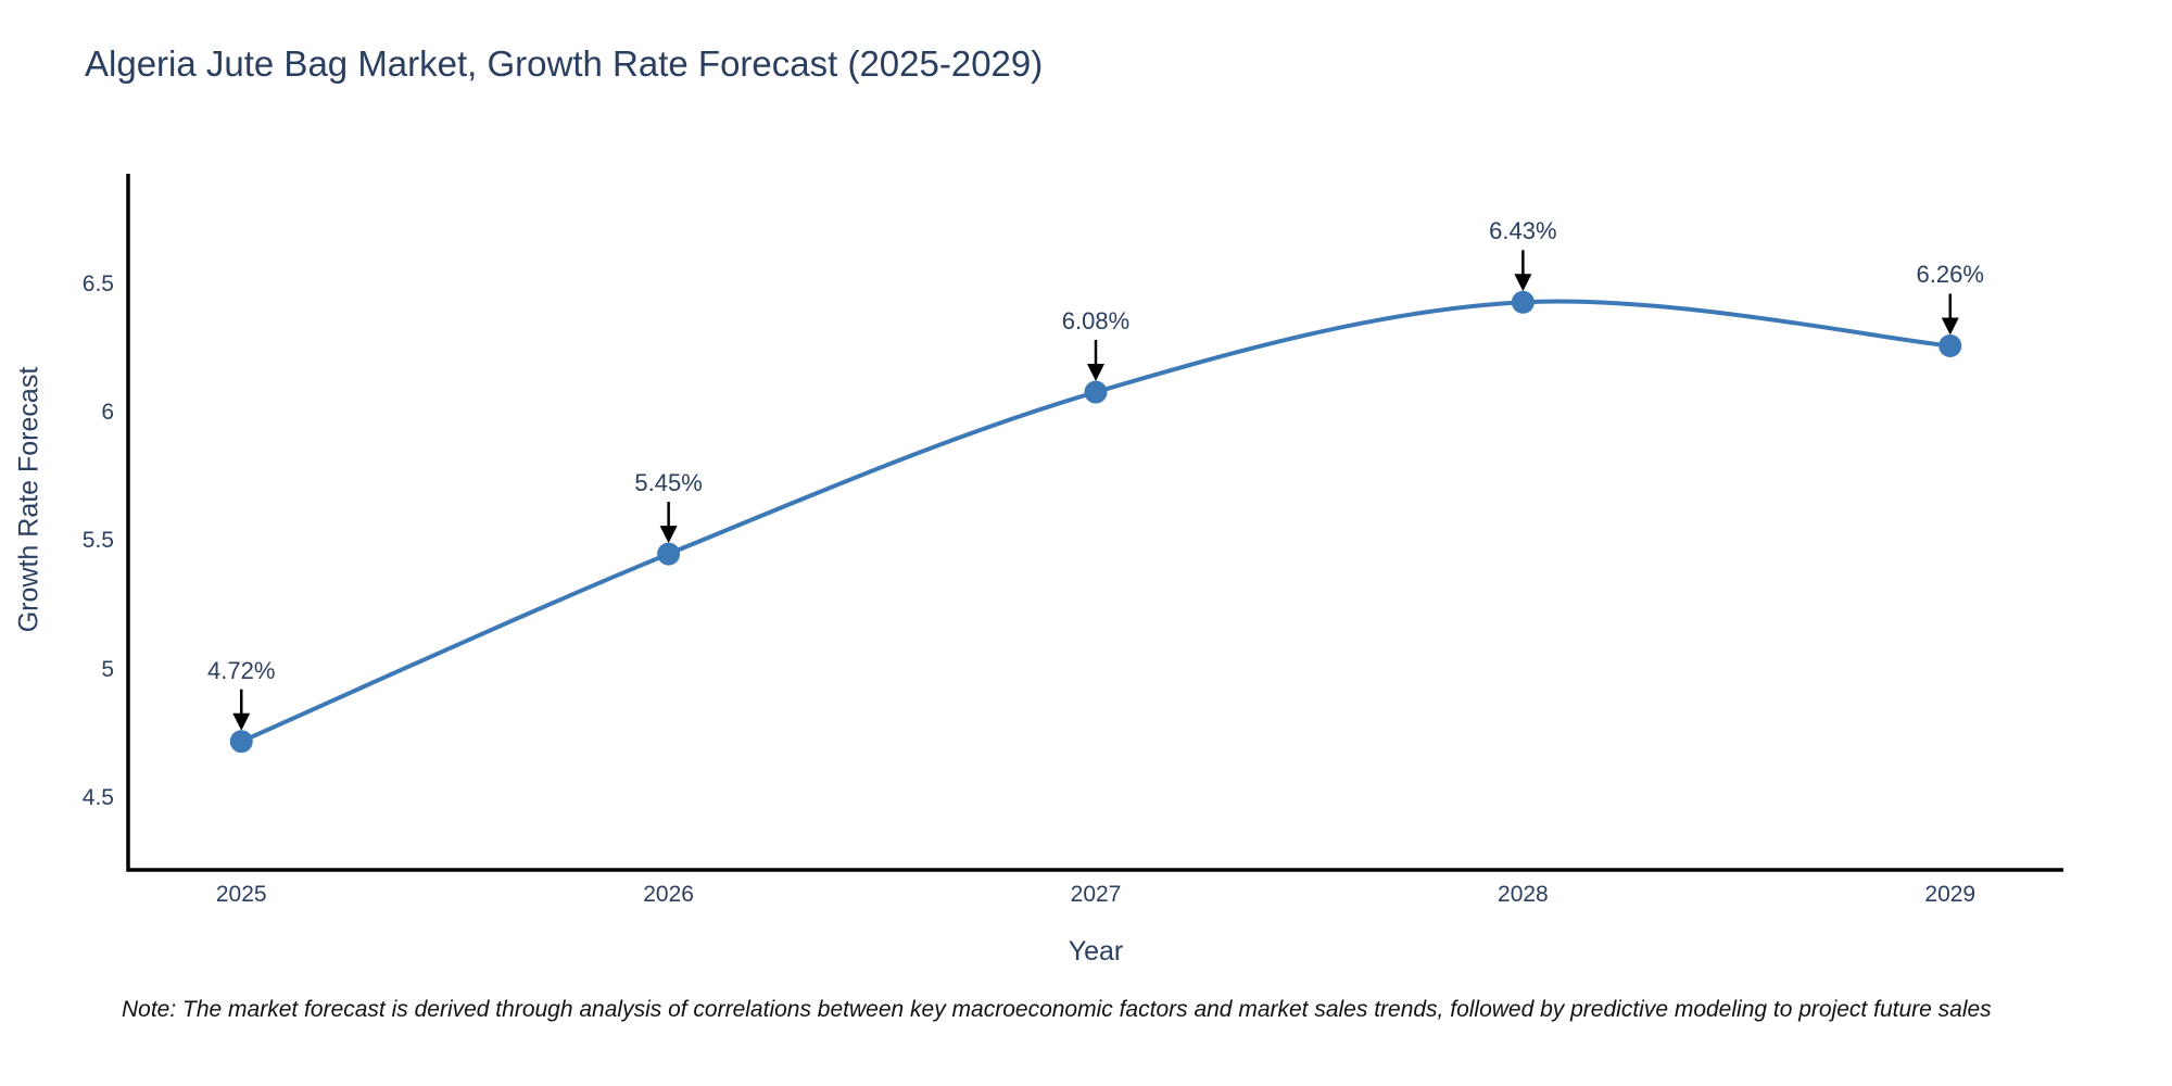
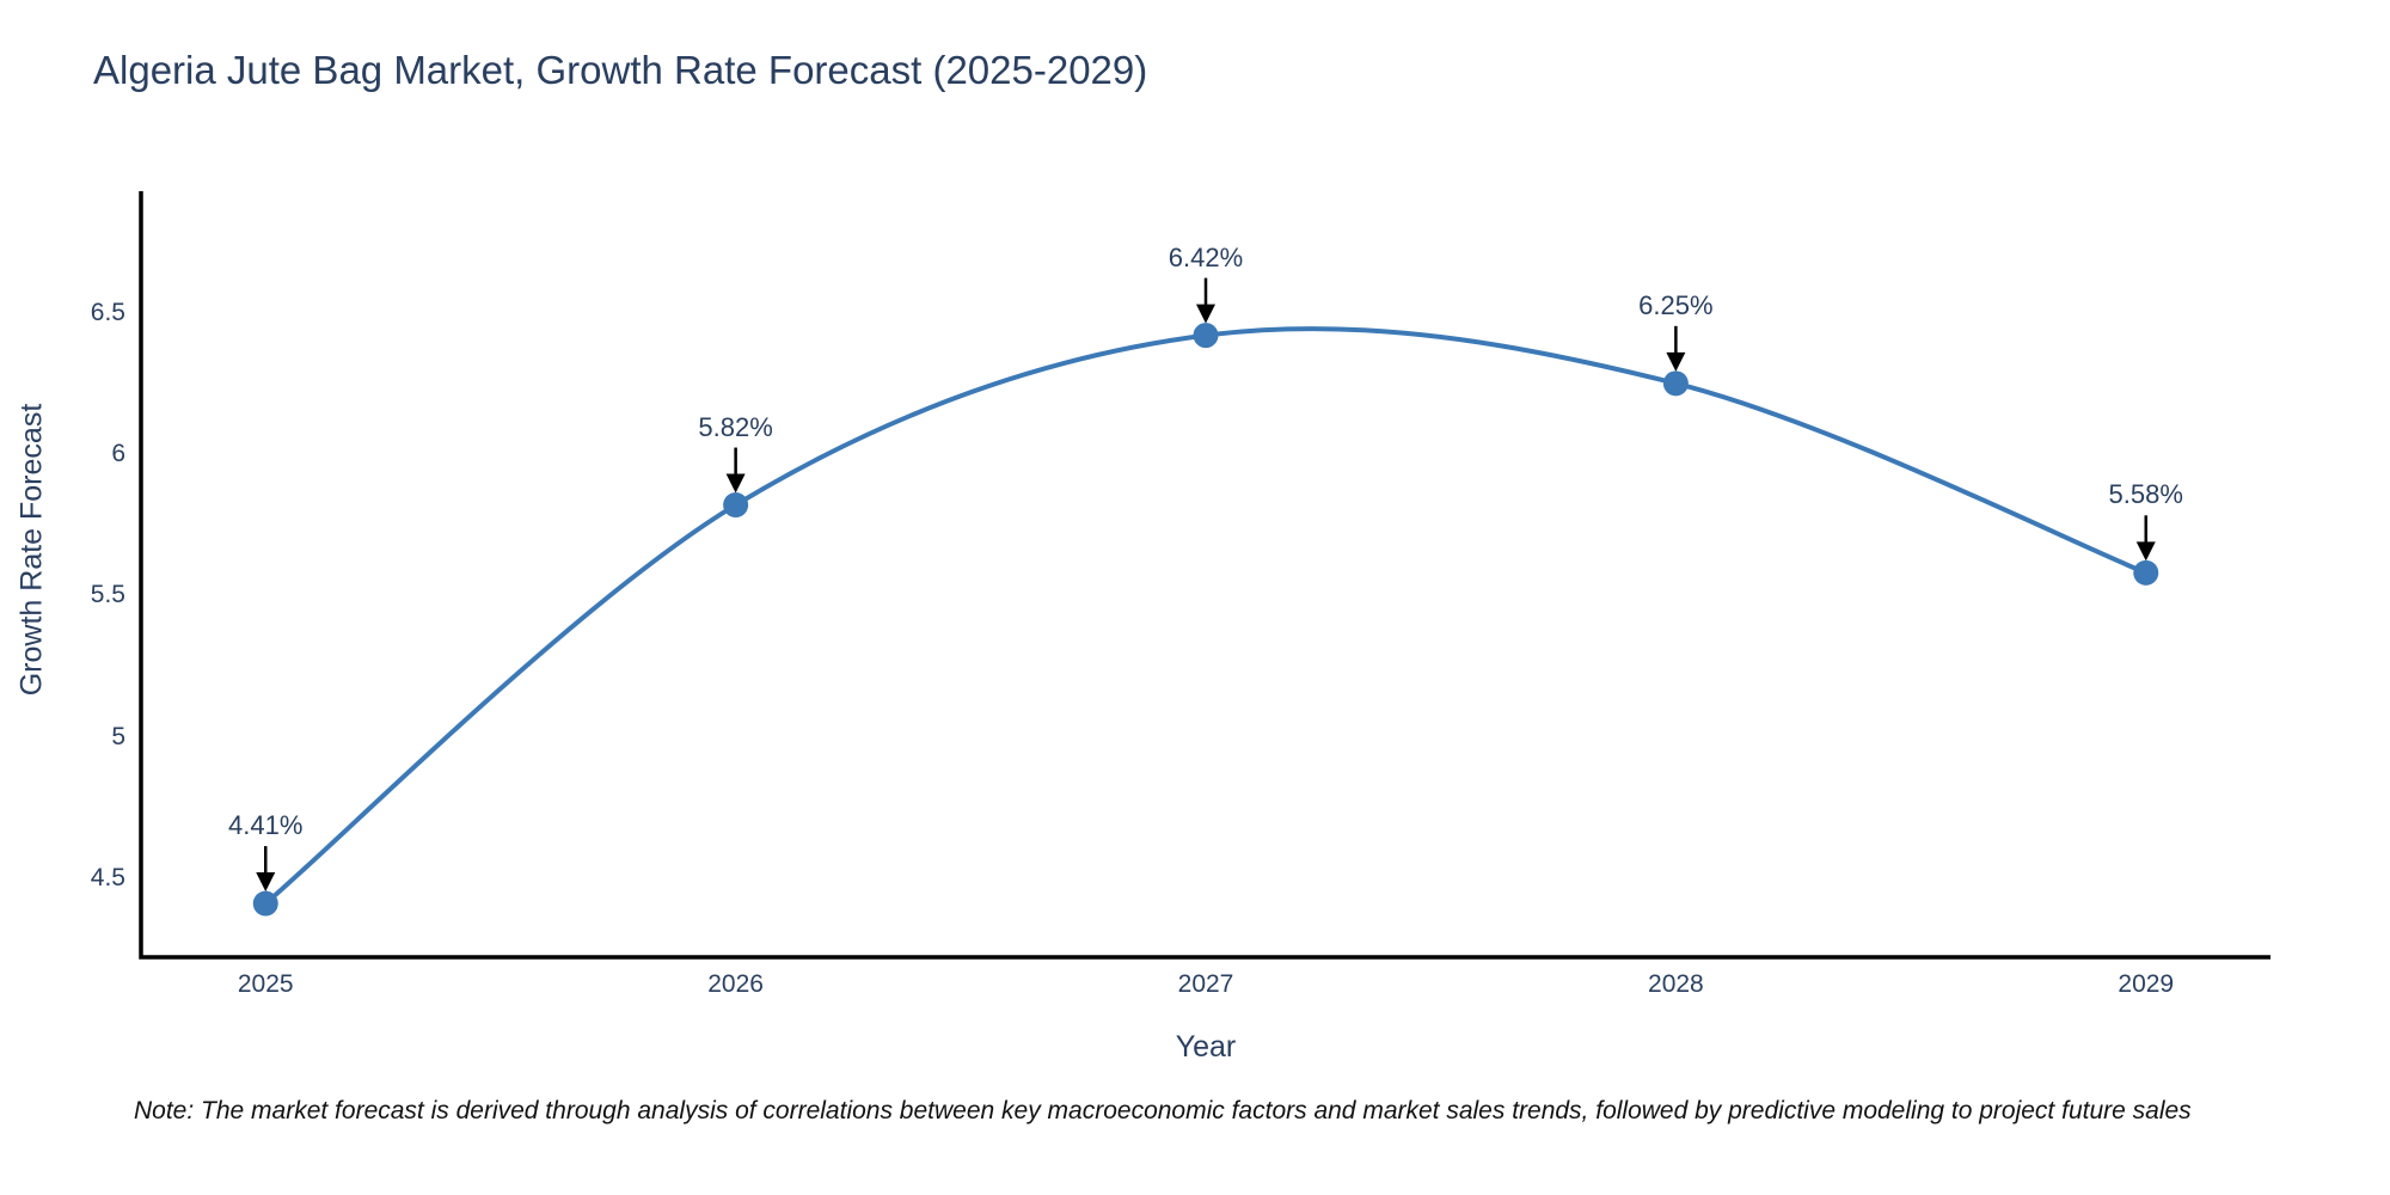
2025: 4.72% -> 4.41%
2026: 5.45% -> 5.82%
2027: 6.08% -> 6.42%
2028: 6.43% -> 6.25%
2029: 6.26% -> 5.58%
